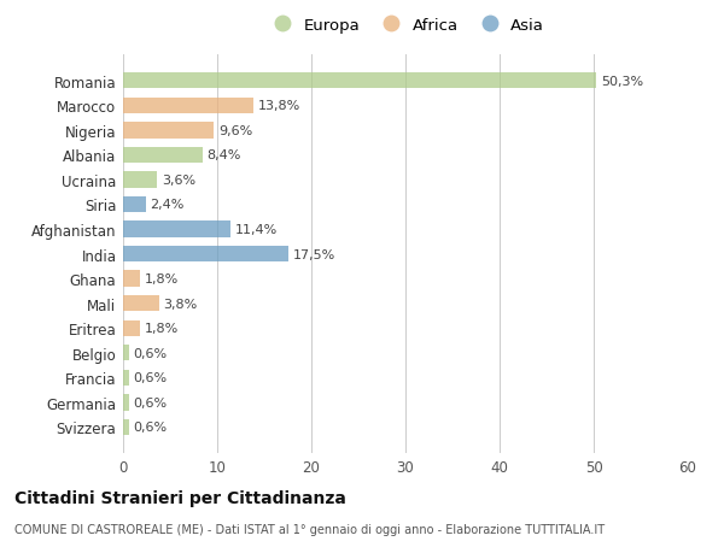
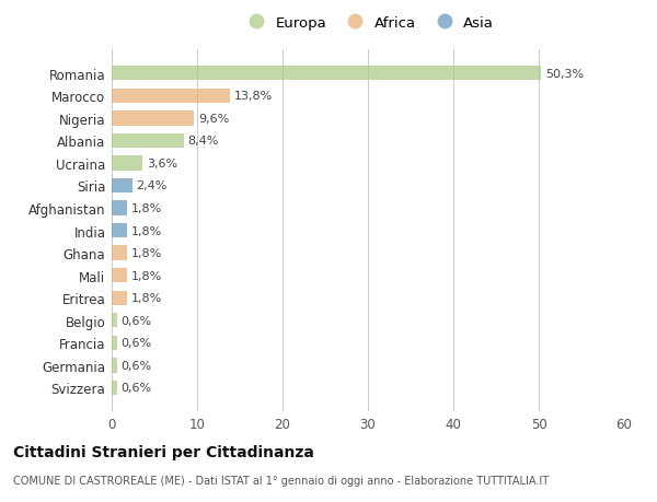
Afghanistan: 11,4% -> 1,8%
India: 17,5% -> 1,8%
Mali: 3,8% -> 1,8%
